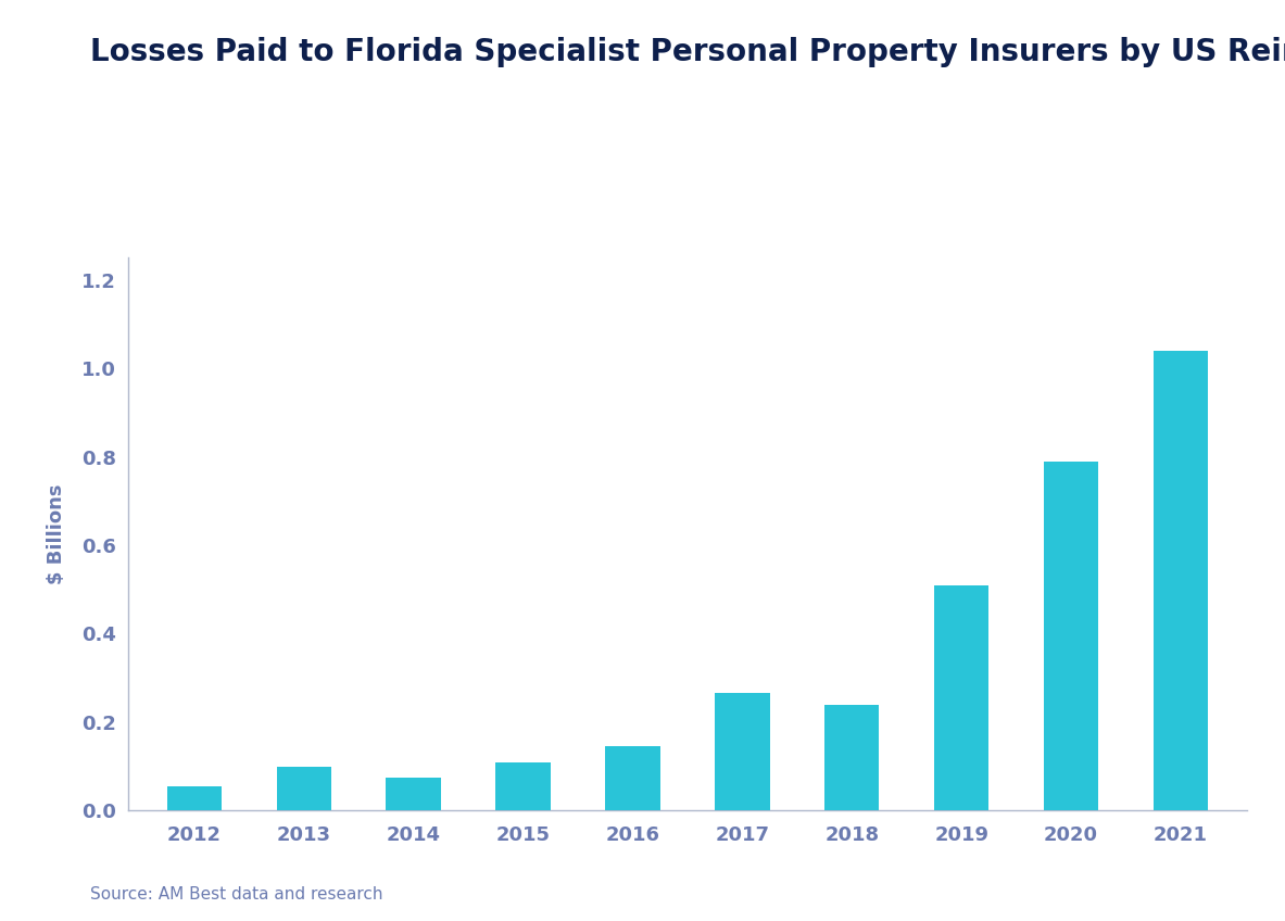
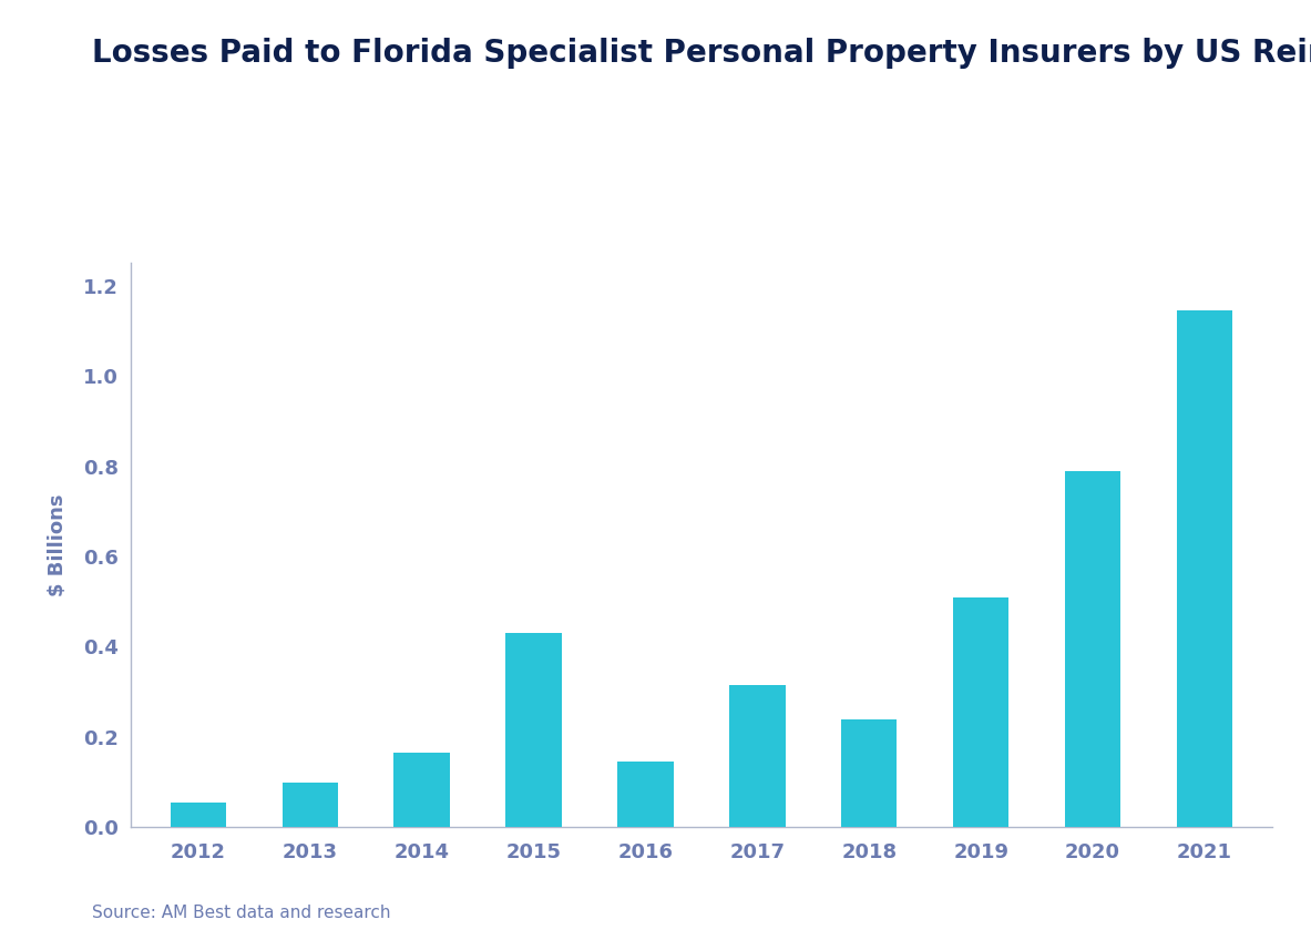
2014: 0.075 -> 0.165
2015: 0.108 -> 0.430
2017: 0.265 -> 0.315
2021: 1.040 -> 1.145
